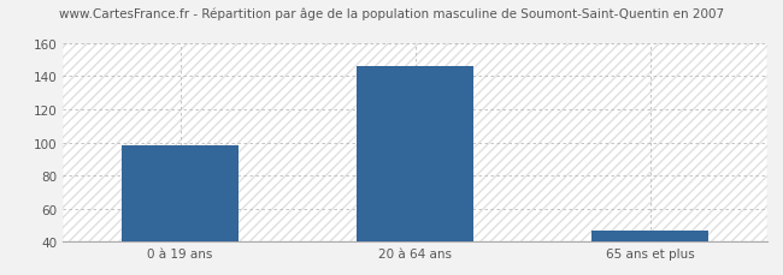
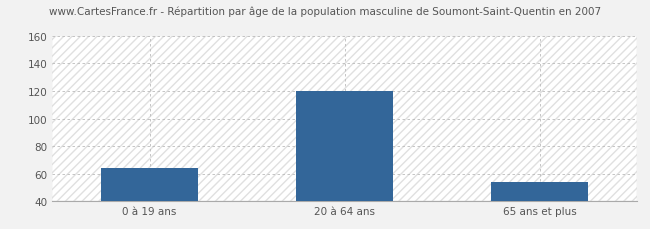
0 à 19 ans: 98 -> 64
20 à 64 ans: 146 -> 120
65 ans et plus: 47 -> 54
